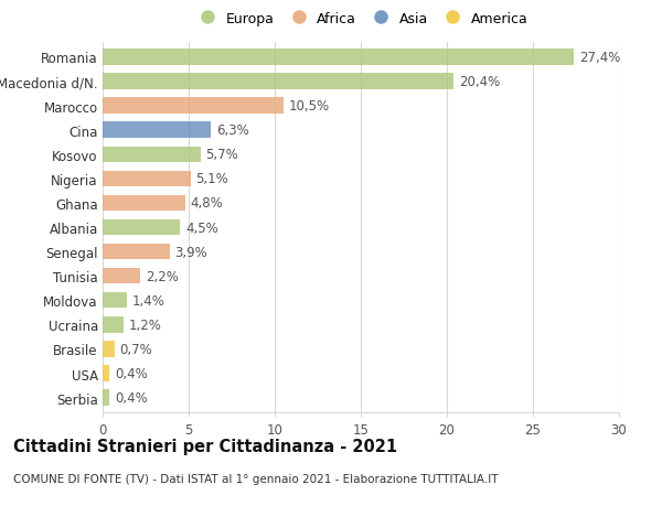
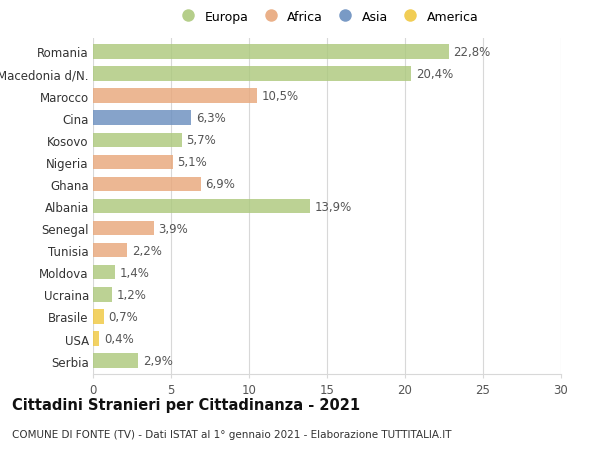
Romania: 27,4% -> 22,8%
Ghana: 4,8% -> 6,9%
Albania: 4,5% -> 13,9%
Serbia: 0,4% -> 2,9%
